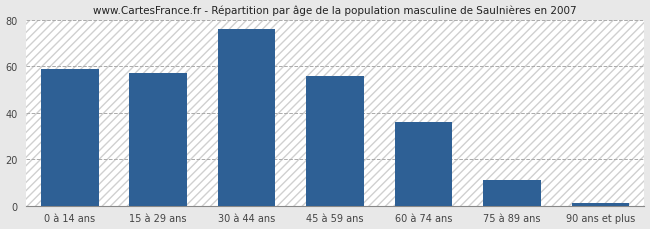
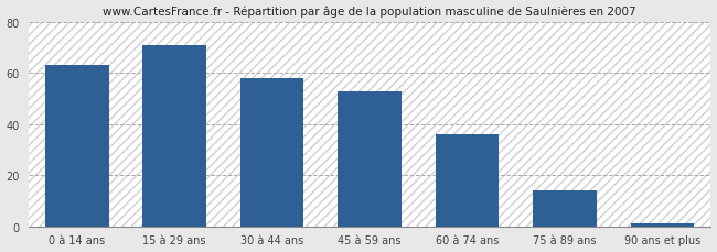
0 à 14 ans: 59 -> 63
15 à 29 ans: 57 -> 71
30 à 44 ans: 76 -> 58
45 à 59 ans: 56 -> 53
75 à 89 ans: 11 -> 14
